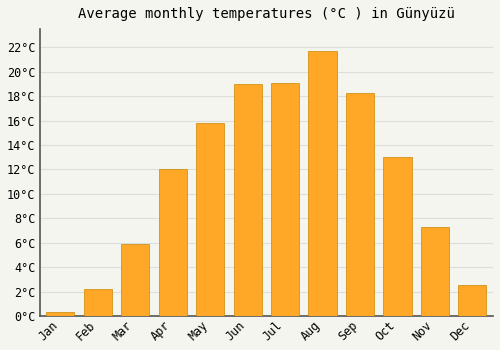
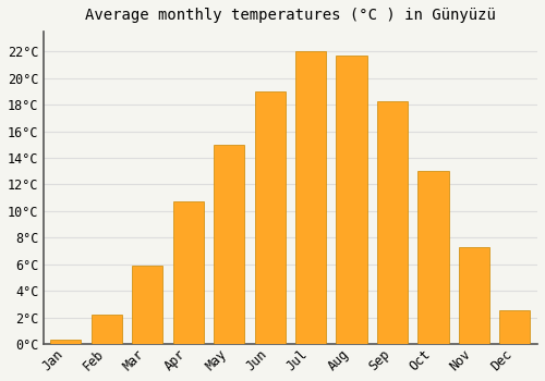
Apr: 12.0°C -> 10.7°C
May: 15.8°C -> 15.0°C
Jul: 19.1°C -> 22.0°C
